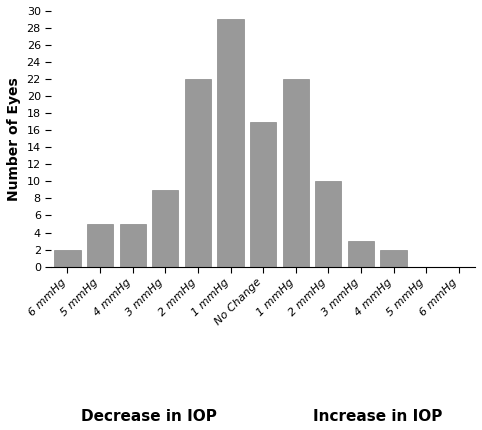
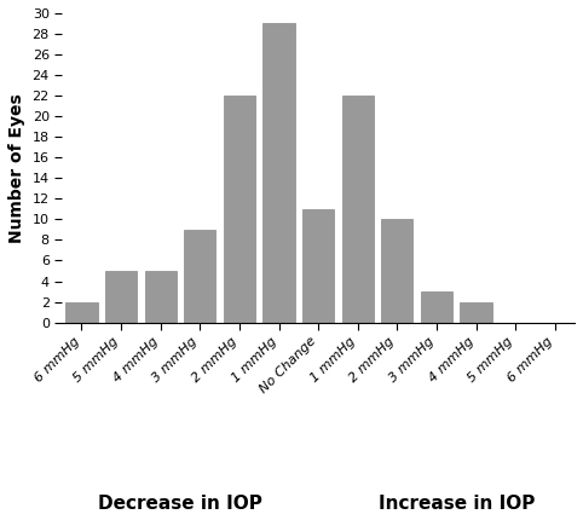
No Change: 17 -> 11
